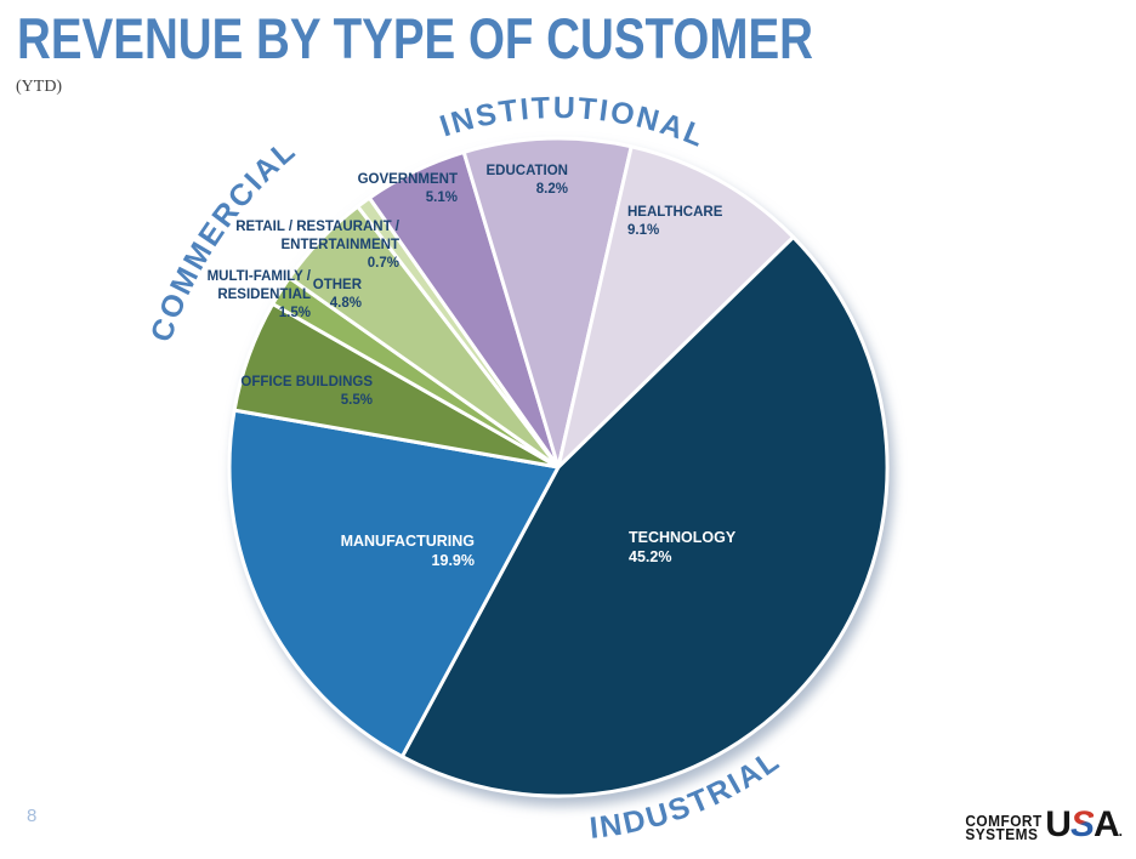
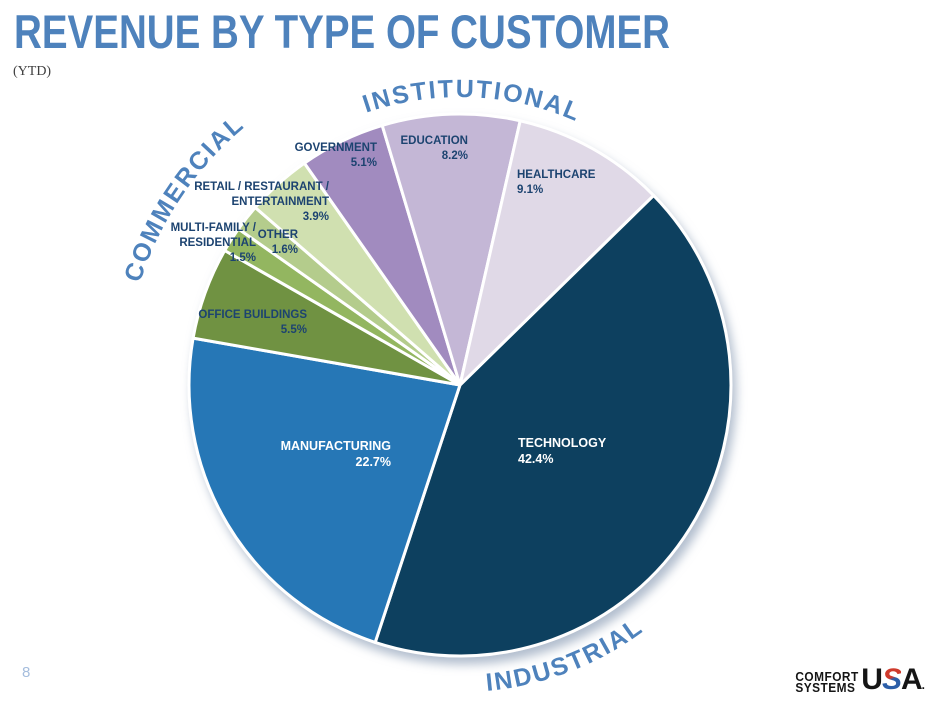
TECHNOLOGY: 45.2% -> 42.4%
MANUFACTURING: 19.9% -> 22.7%
OTHER: 4.8% -> 1.6%
RETAIL / RESTAURANT / ENTERTAINMENT: 0.7% -> 3.9%
